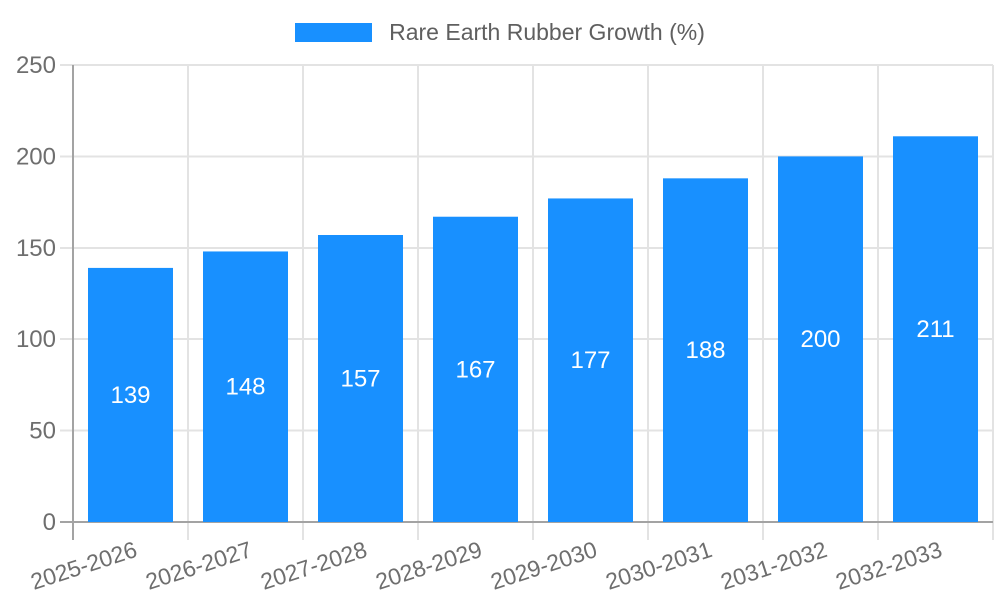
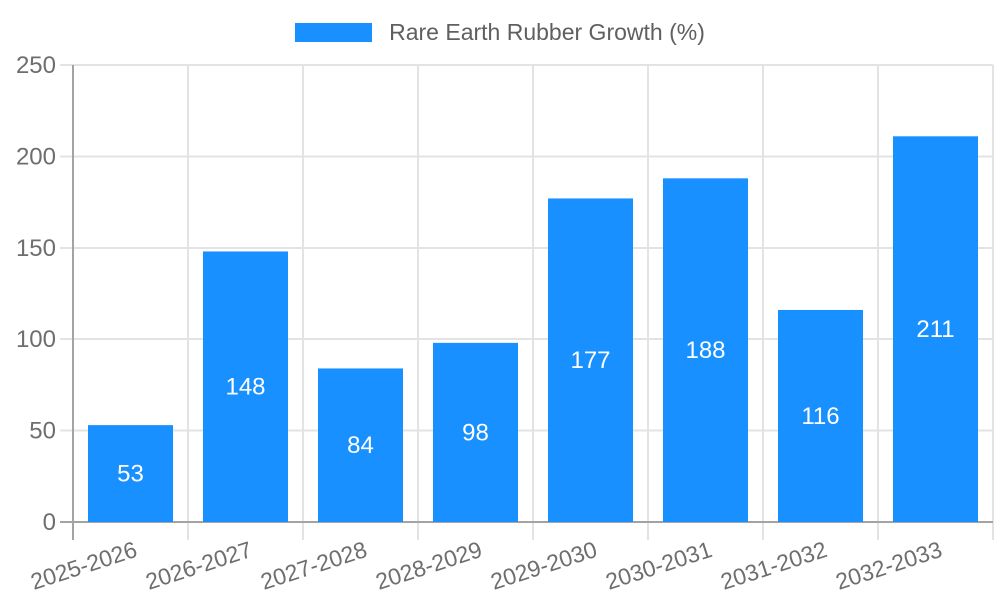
2025-2026: 139 -> 53
2027-2028: 157 -> 84
2028-2029: 167 -> 98
2031-2032: 200 -> 116
